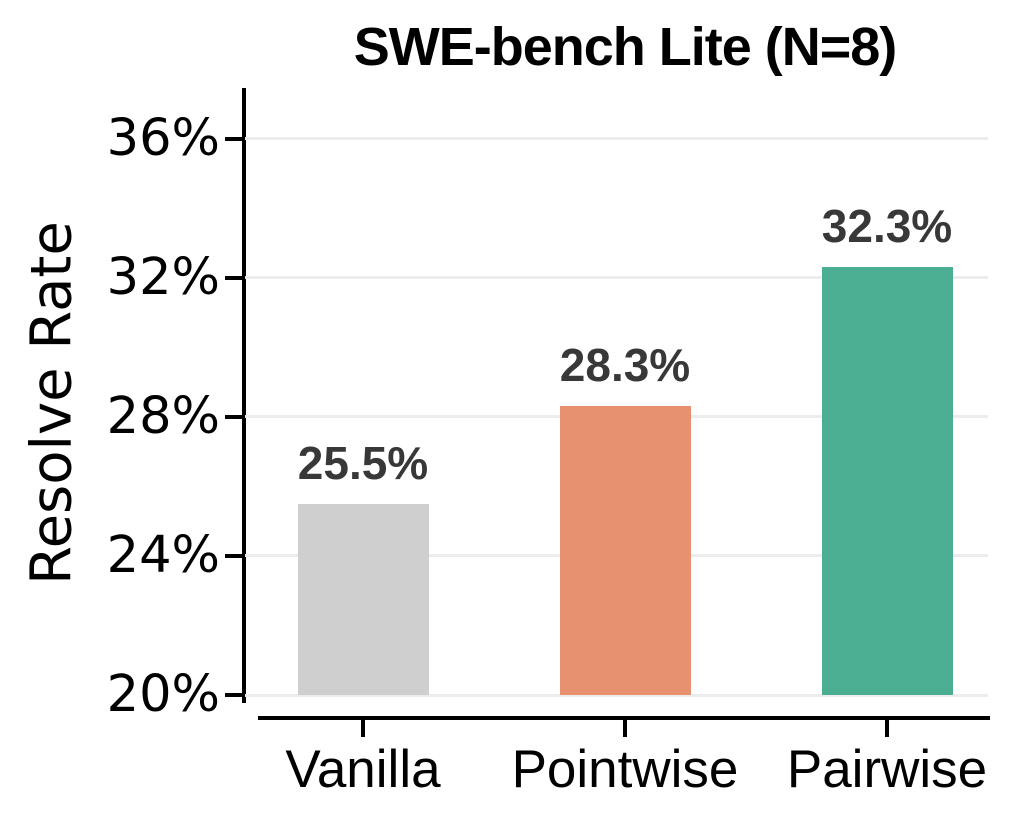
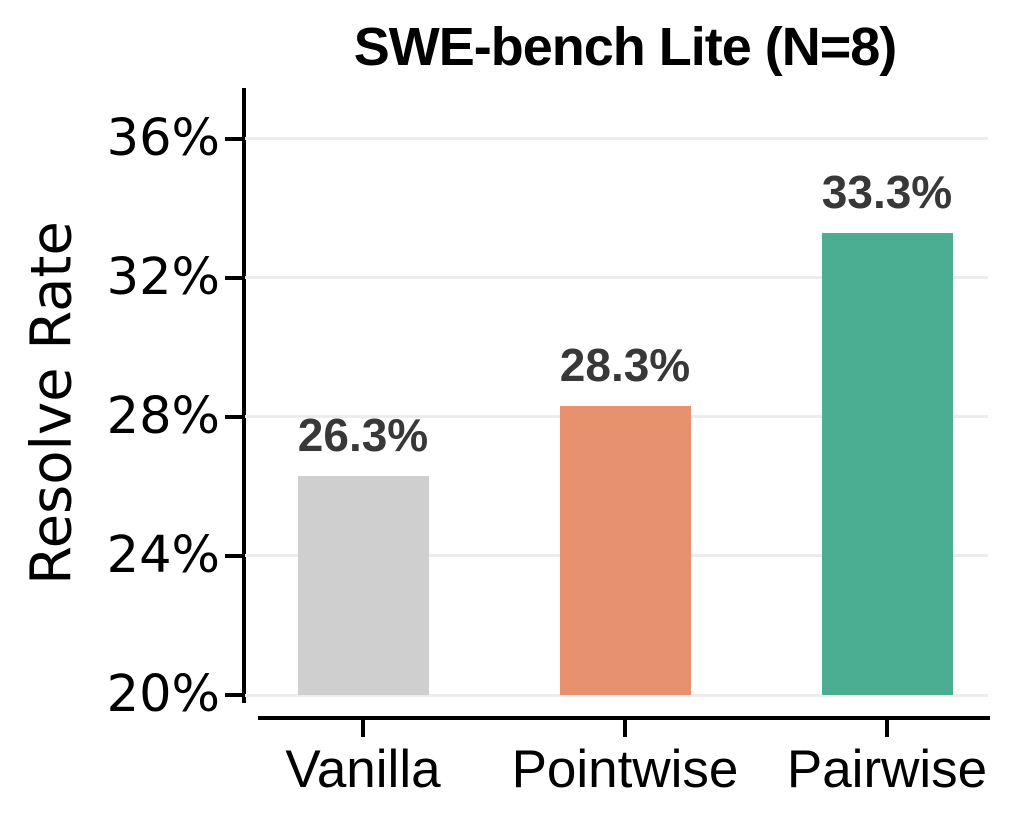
Vanilla: 25.5% -> 26.3%
Pairwise: 32.3% -> 33.3%
